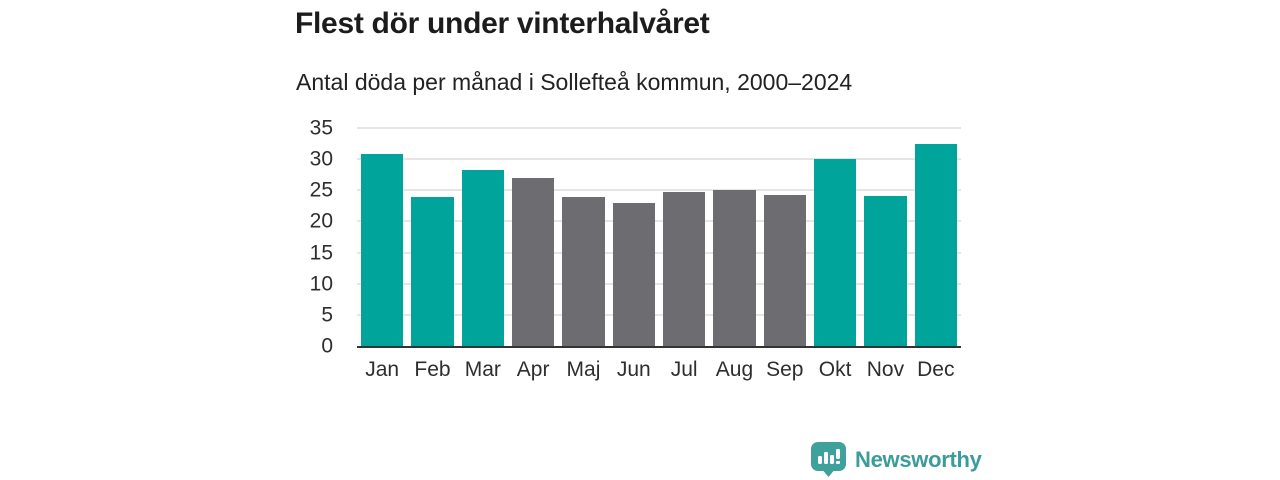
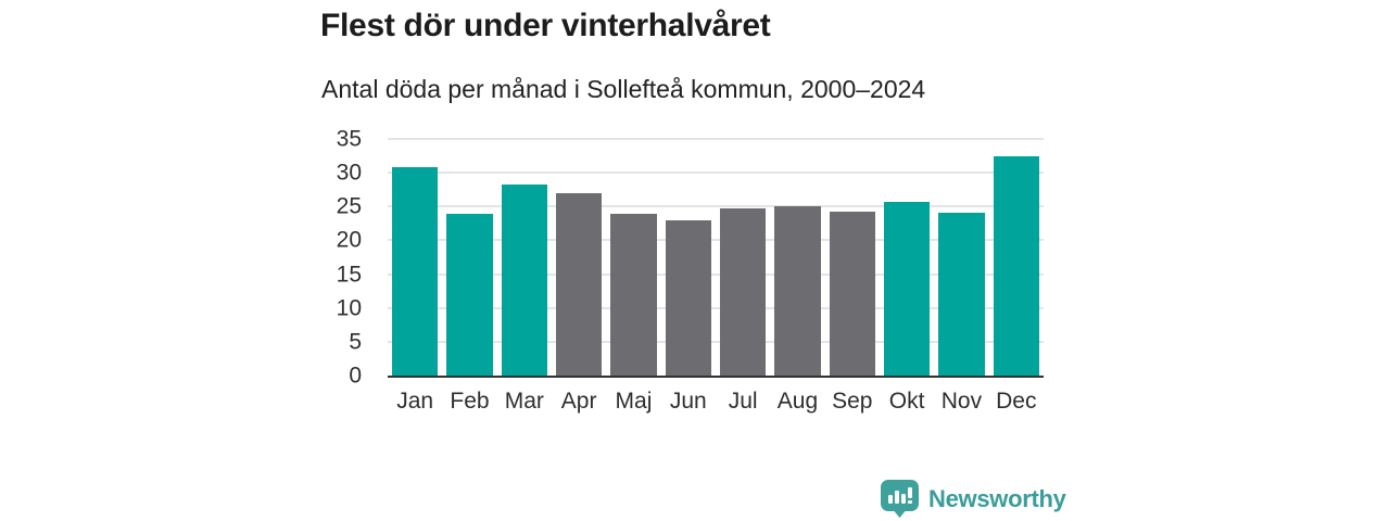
Okt: 30 -> 26
